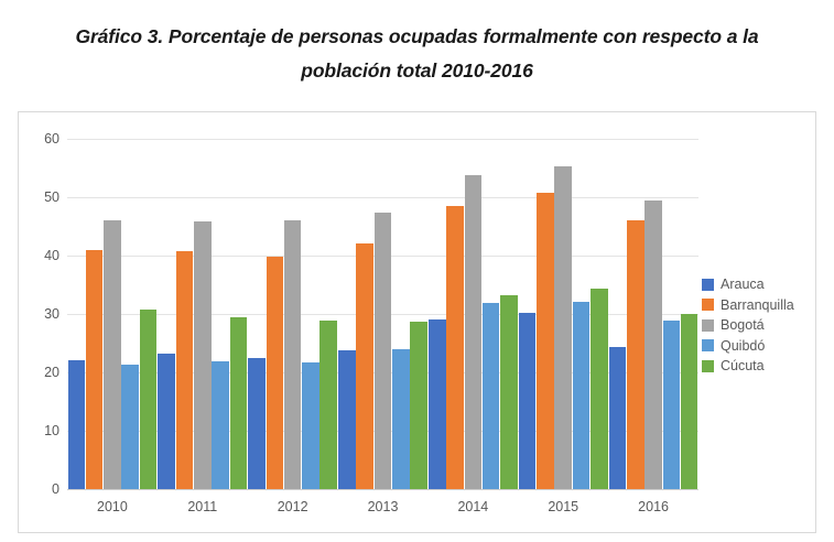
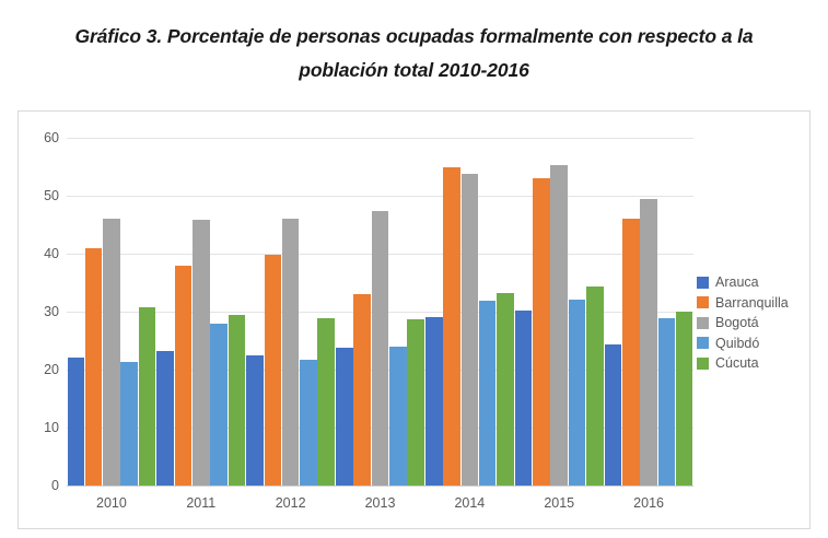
Barranquilla/2011: 41 -> 38
Quibdó/2011: 22 -> 28
Barranquilla/2013: 42 -> 33
Barranquilla/2014: 48 -> 55
Barranquilla/2015: 51 -> 53
